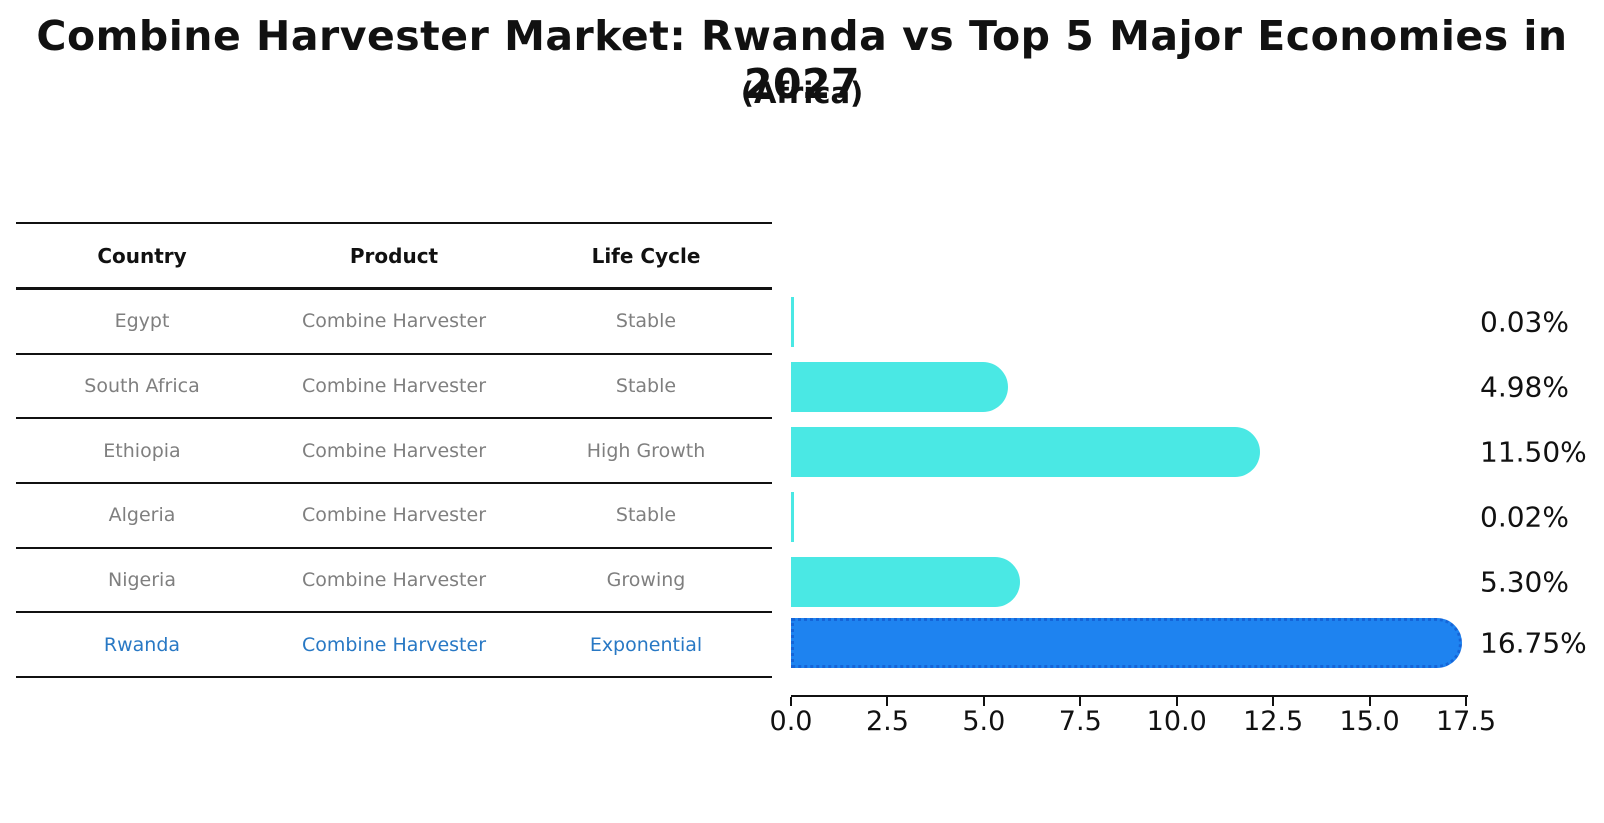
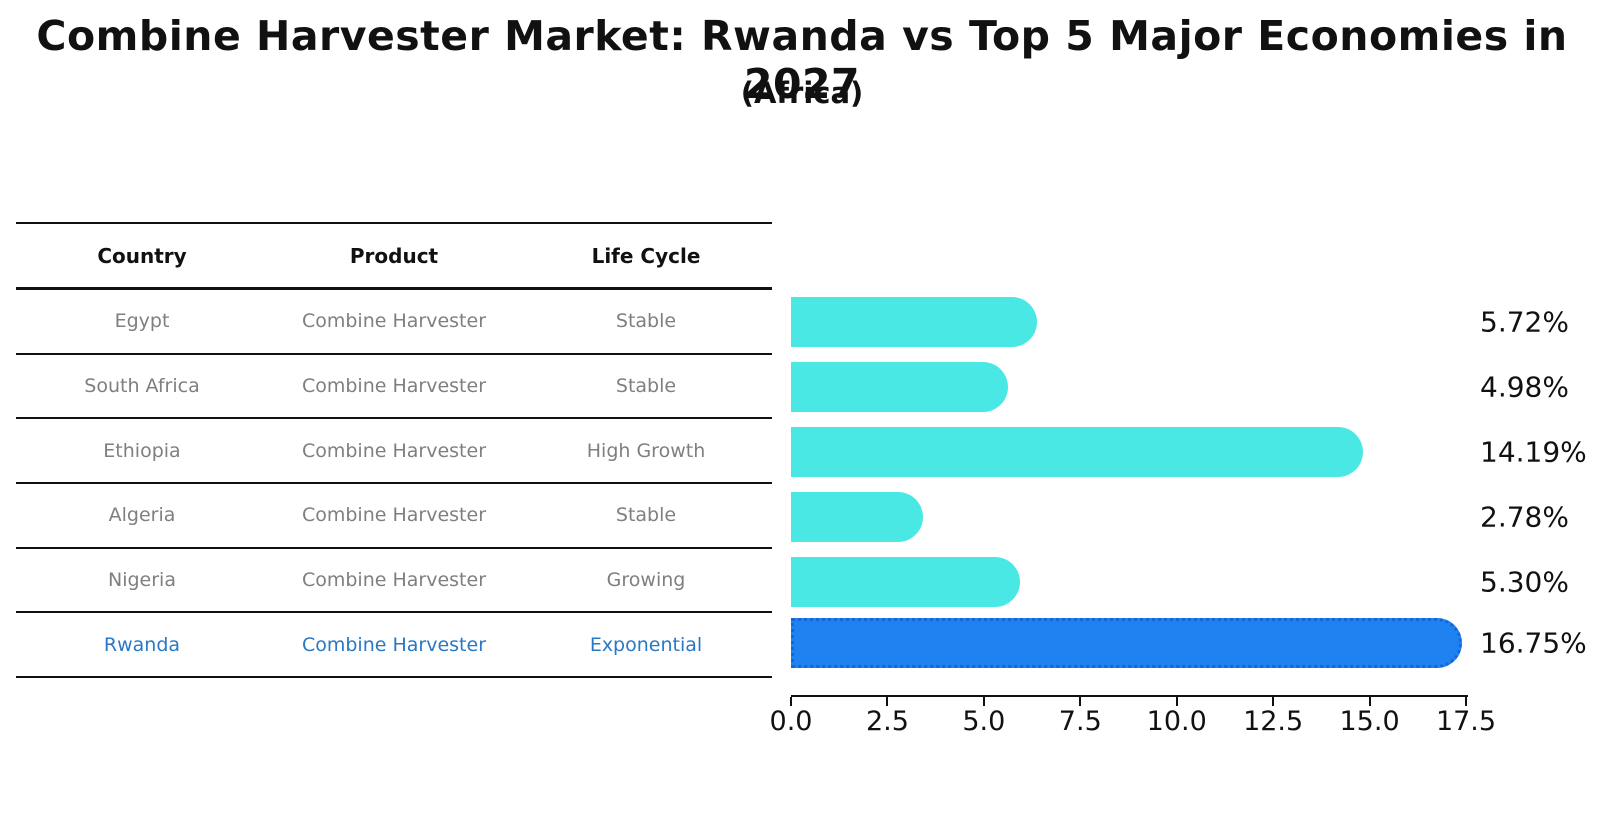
Egypt: 0.03% -> 5.72%
Ethiopia: 11.50% -> 14.19%
Algeria: 0.02% -> 2.78%
